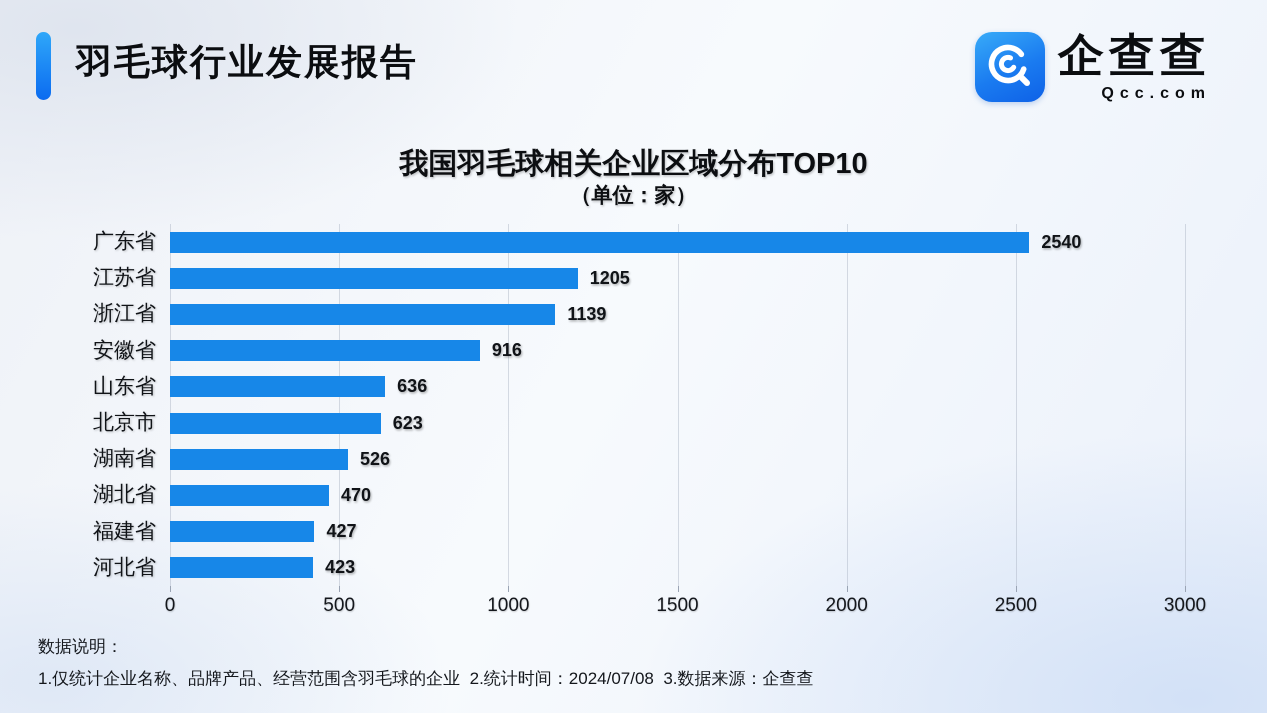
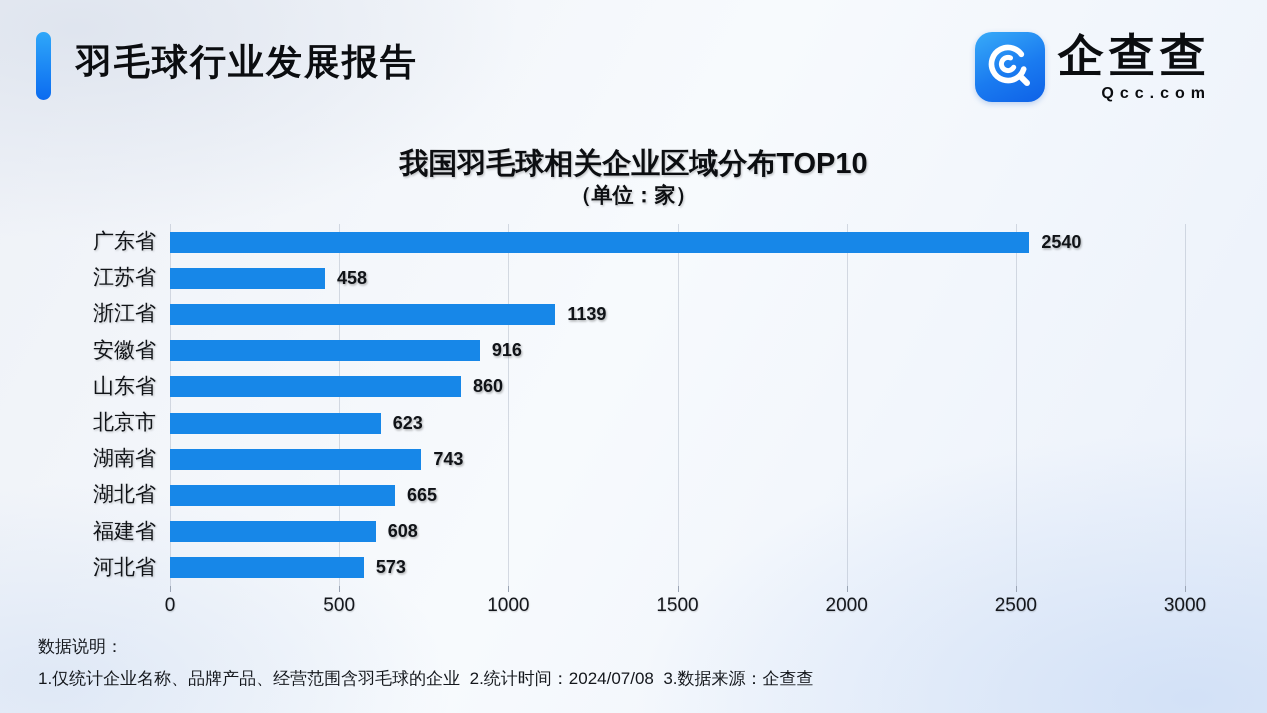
江苏省: 1205 -> 458
山东省: 636 -> 860
湖南省: 526 -> 743
湖北省: 470 -> 665
福建省: 427 -> 608
河北省: 423 -> 573
